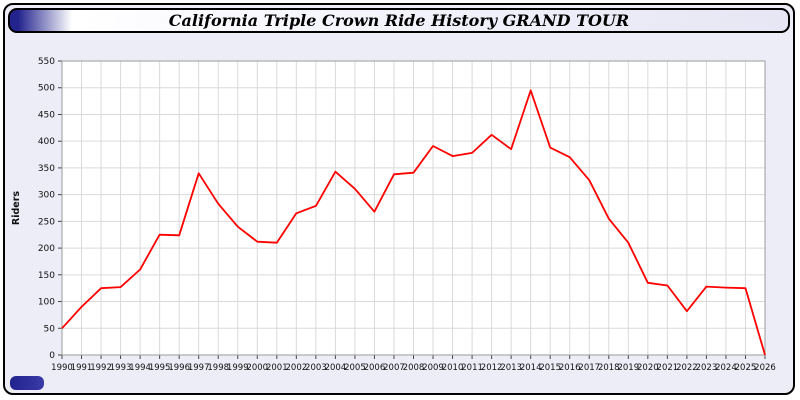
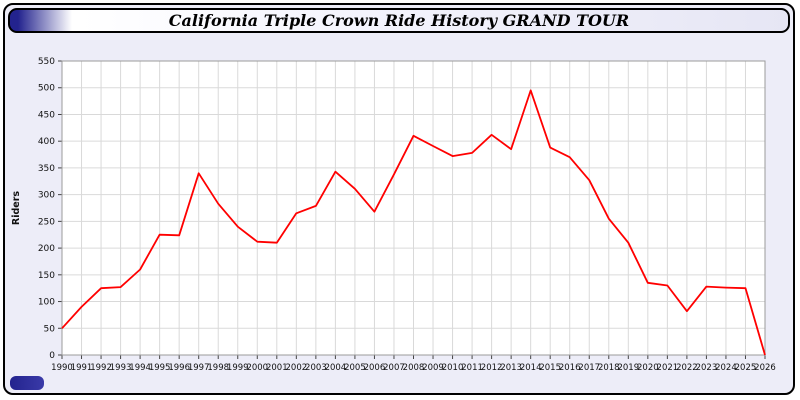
2008: 340 -> 410
